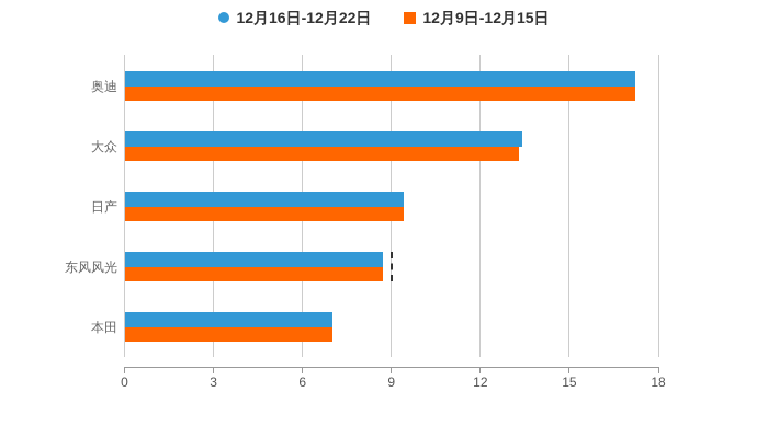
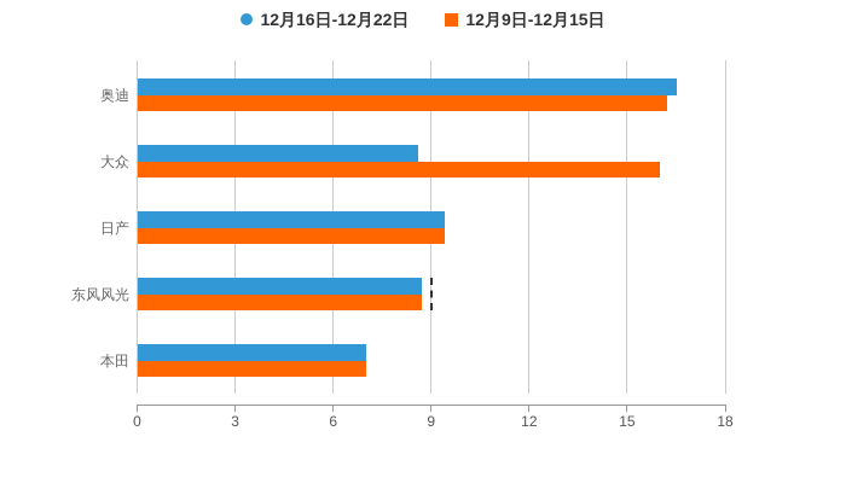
12月16日-12月22日/奥迪: 17.2 -> 16.5
12月9日-12月15日/奥迪: 17.2 -> 16.2
12月16日-12月22日/大众: 13.4 -> 8.6
12月9日-12月15日/大众: 13.3 -> 16.0
